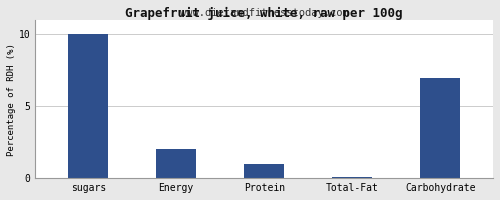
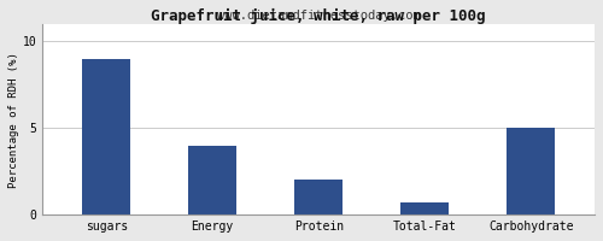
sugars: 10.0 -> 9.0
Energy: 2.0 -> 4.0
Protein: 1.0 -> 2.0
Total-Fat: 0.1 -> 0.7
Carbohydrate: 7.0 -> 5.0
